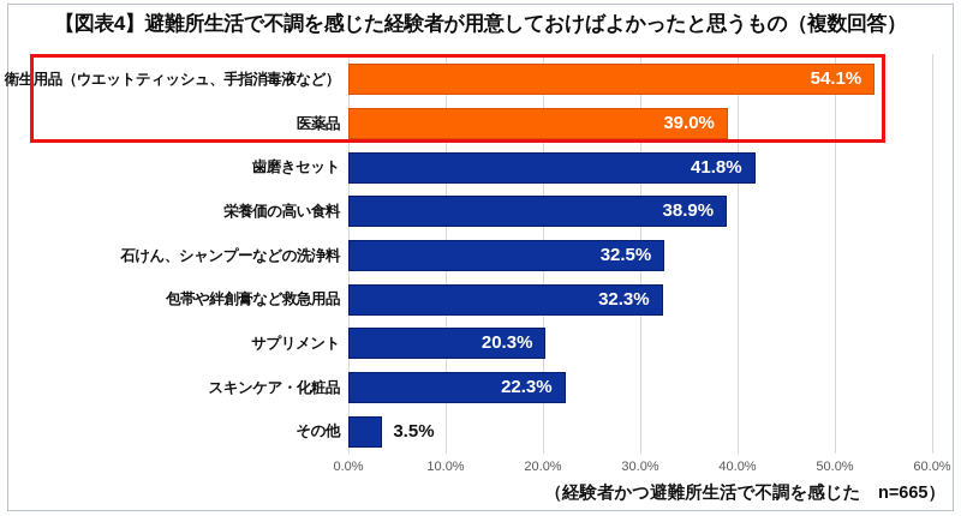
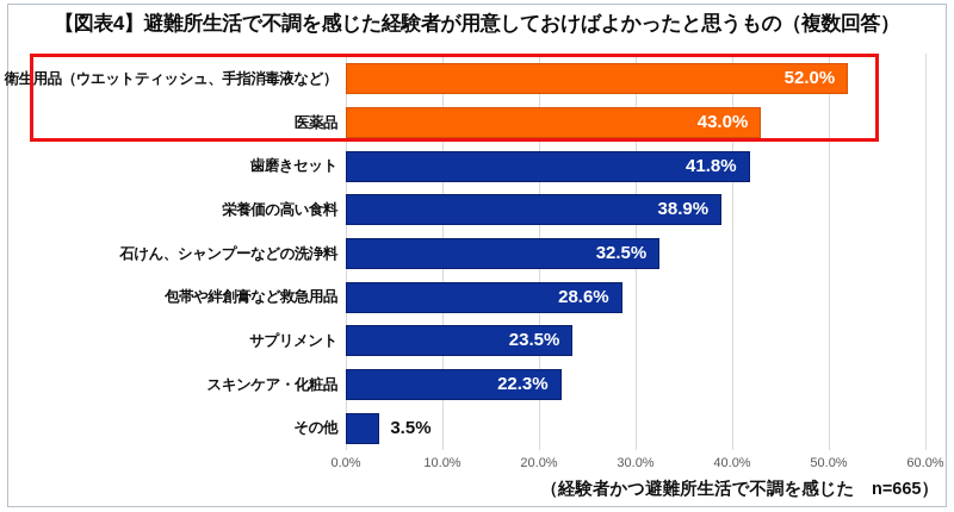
衛生用品（ウエットティッシュ、手指消毒液など）: 54.1% -> 52.0%
医薬品: 39.0% -> 43.0%
包帯や絆創膏など救急用品: 32.3% -> 28.6%
サプリメント: 20.3% -> 23.5%
